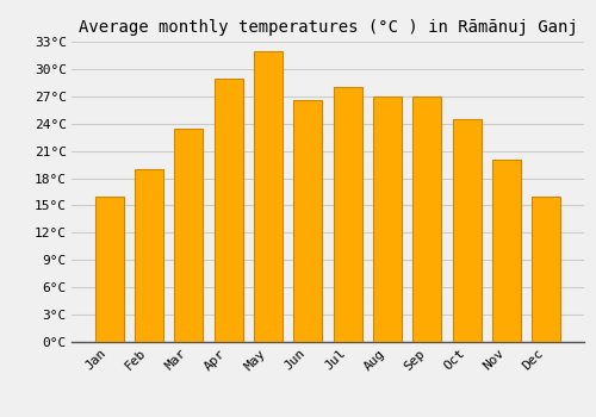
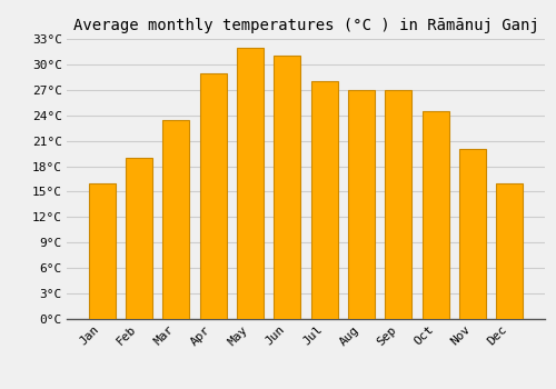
Jun: 26.6°C -> 31.0°C
